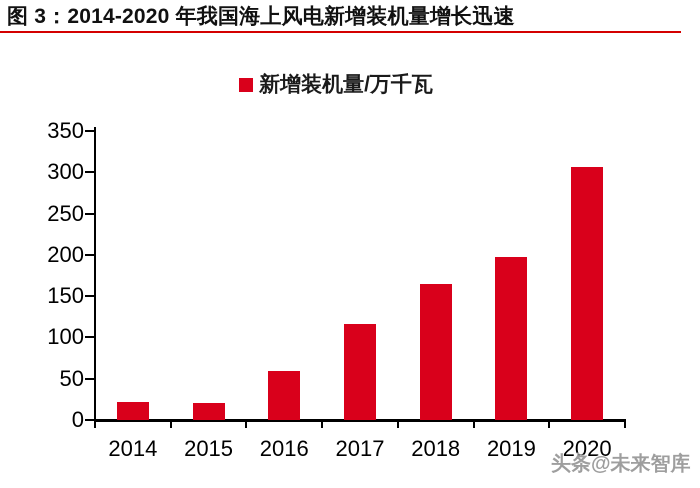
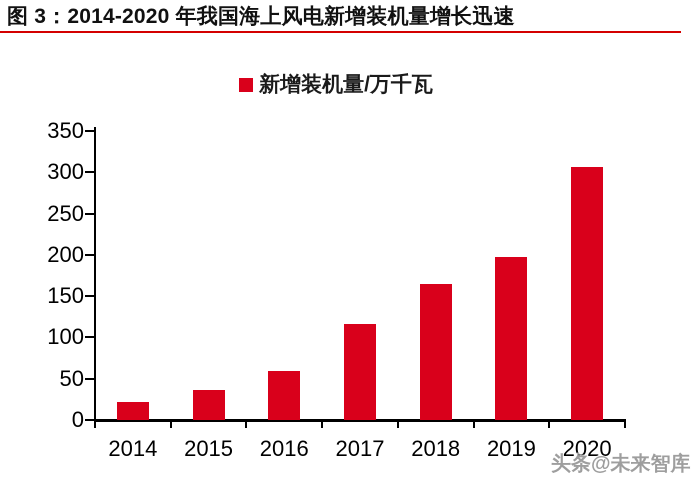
2015: 20 -> 40
